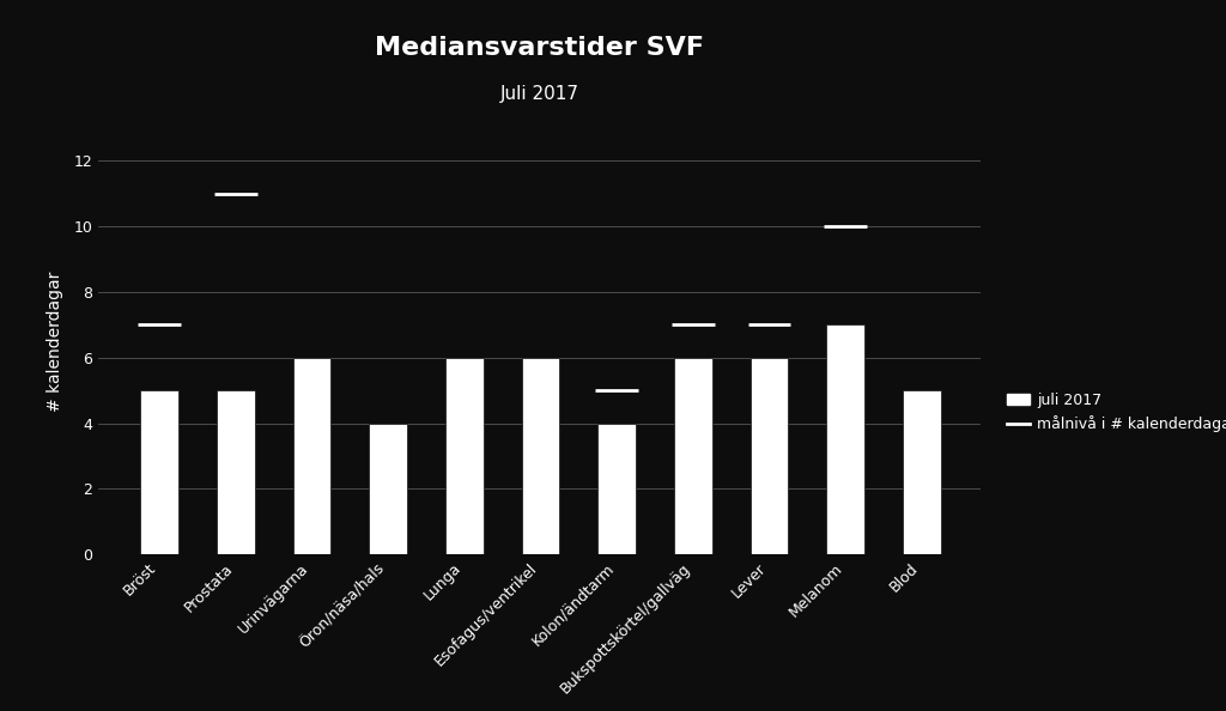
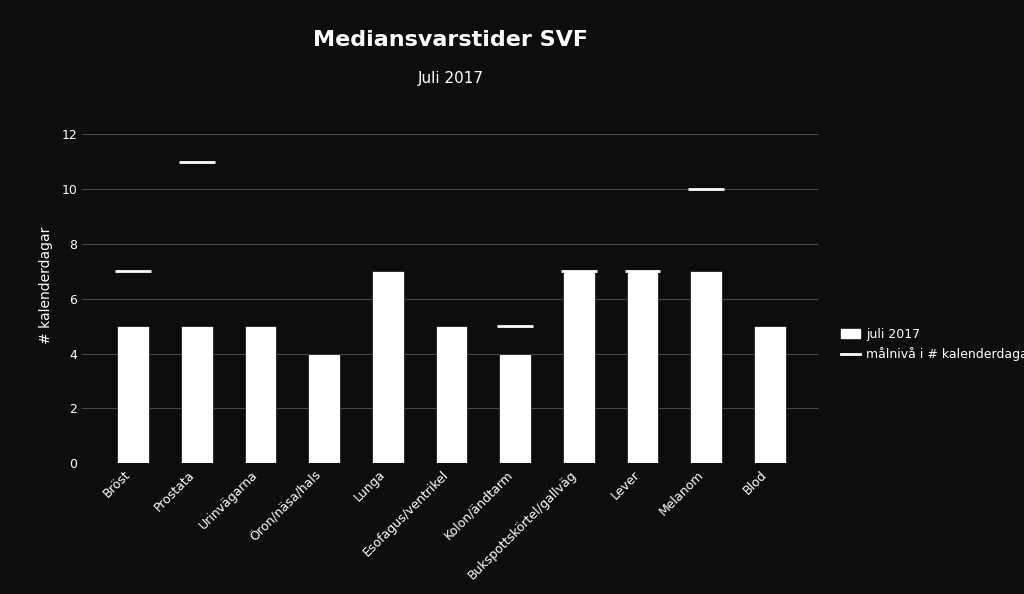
Urinvägarna: 6 -> 5
Lunga: 6 -> 7
Esofagus/ventrikel: 6 -> 5
Bukspottskörtel/gallväg: 6 -> 7
Lever: 6 -> 7
